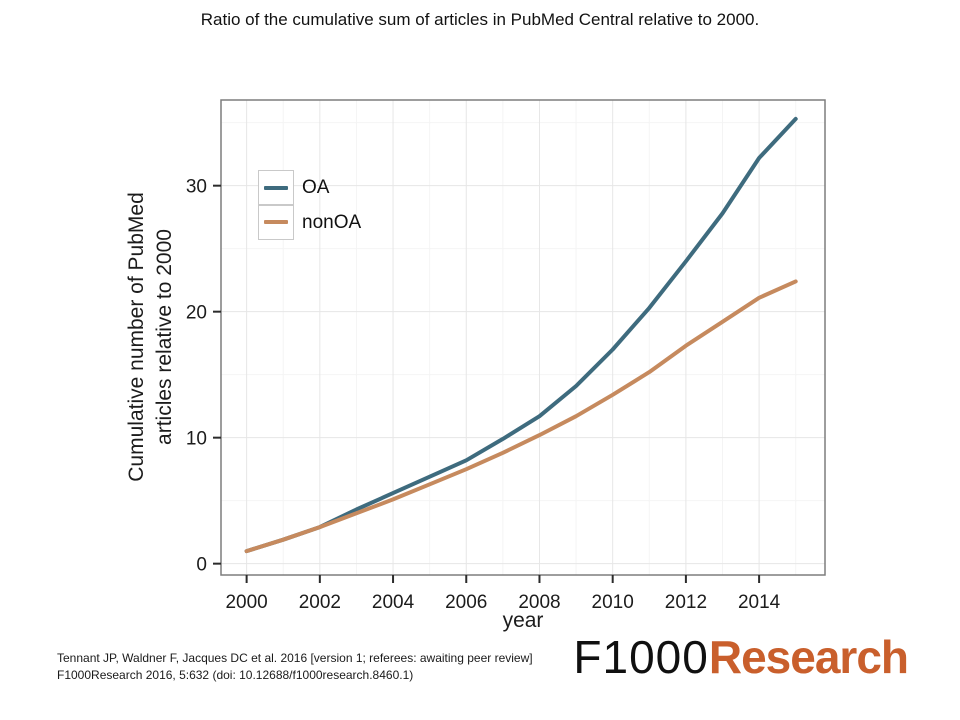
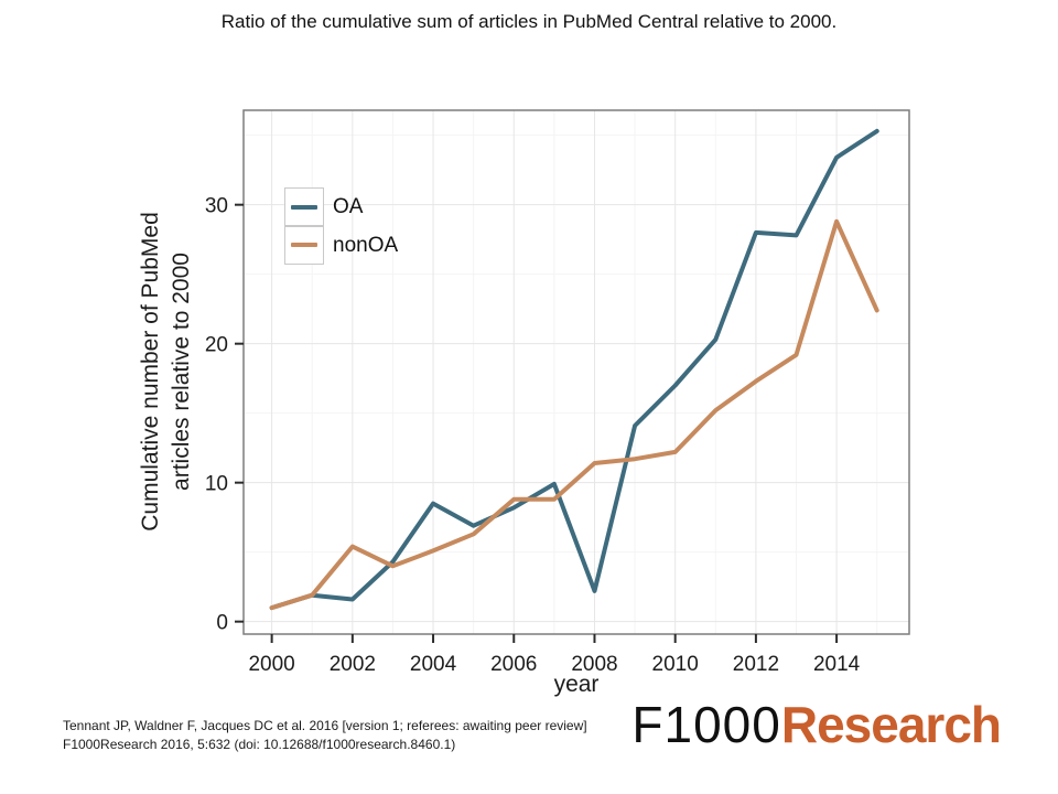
OA/2002: 2.9 -> 1.6
nonOA/2002: 2.9 -> 5.4
OA/2004: 5.6 -> 8.5
nonOA/2006: 7.5 -> 8.8
OA/2008: 11.7 -> 2.2
nonOA/2008: 10.2 -> 11.4
nonOA/2010: 13.4 -> 12.2
OA/2012: 24.0 -> 28.0
OA/2014: 32.2 -> 33.4
nonOA/2014: 21.1 -> 28.8
